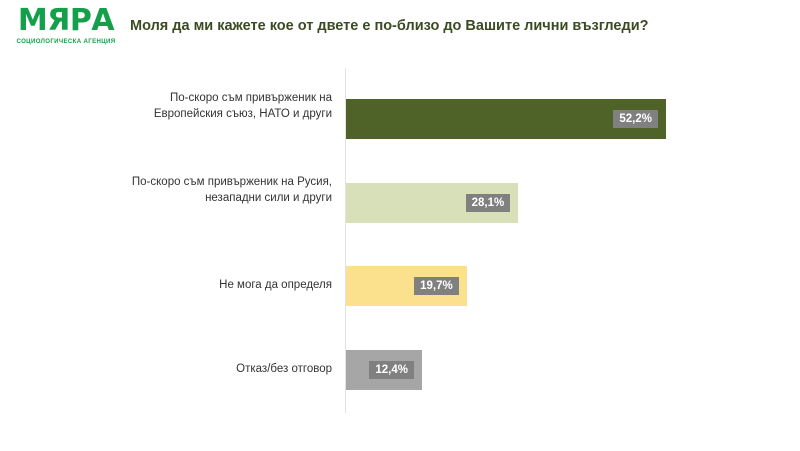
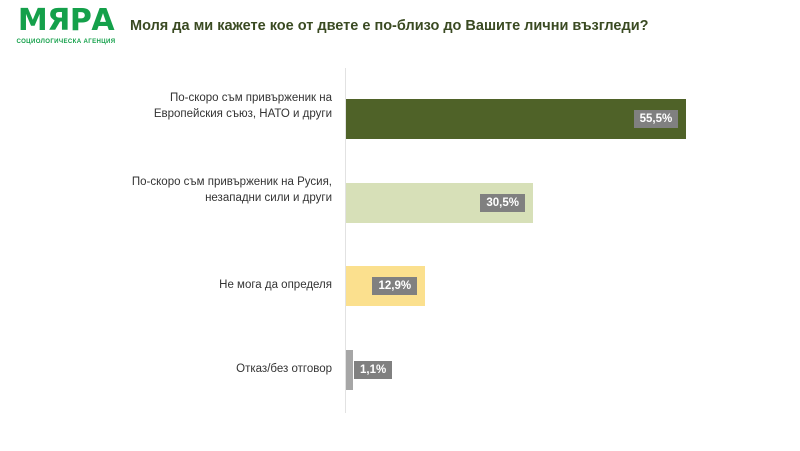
По-скоро съм привърженик на Европейския съюз, НАТО и други: 52,2% -> 55,5%
По-скоро съм привърженик на Русия, незападни сили и други: 28,1% -> 30,5%
Не мога да определя: 19,7% -> 12,9%
Отказ/без отговор: 12,4% -> 1,1%
